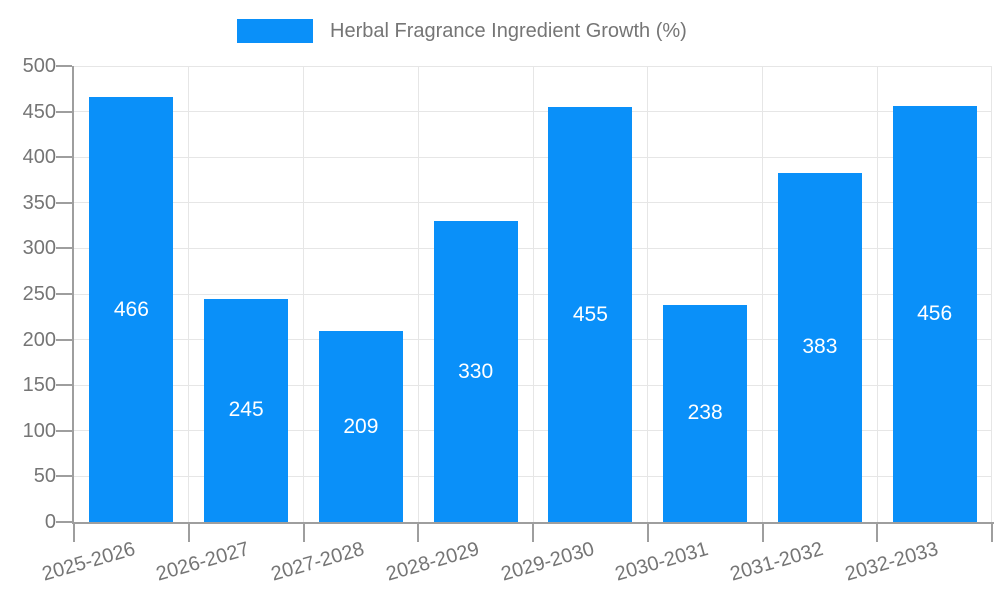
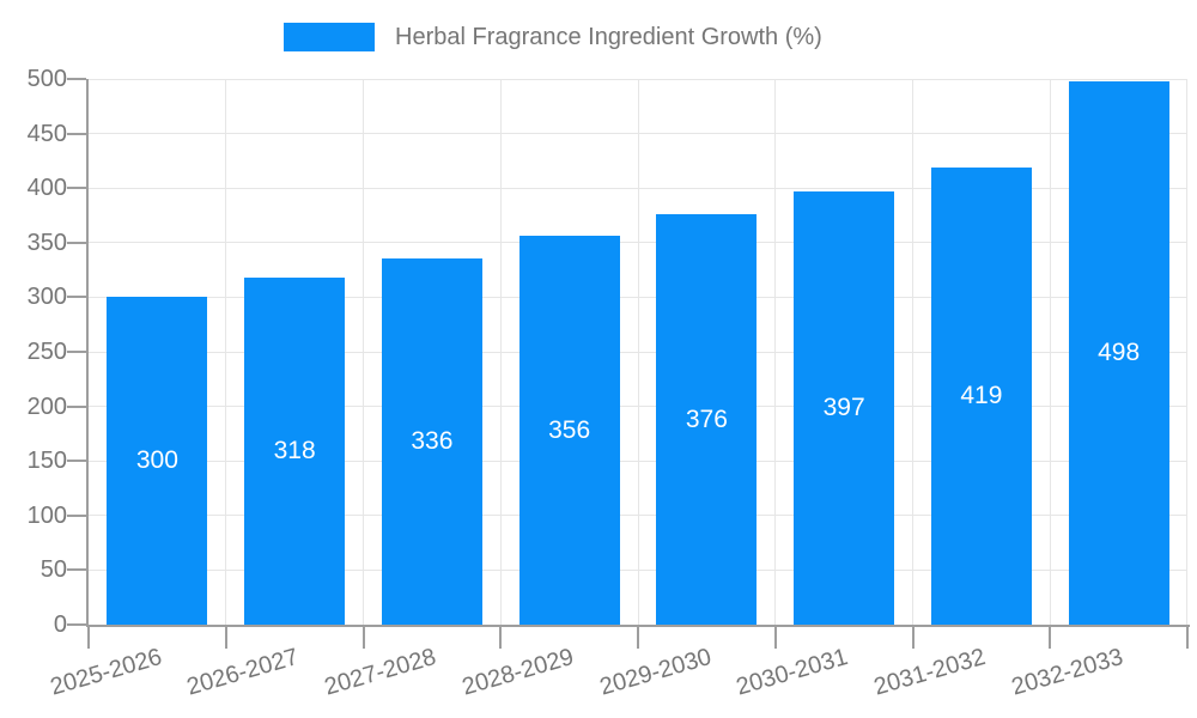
2025-2026: 466 -> 300
2026-2027: 245 -> 318
2027-2028: 209 -> 336
2028-2029: 330 -> 356
2029-2030: 455 -> 376
2030-2031: 238 -> 397
2031-2032: 383 -> 419
2032-2033: 456 -> 498
